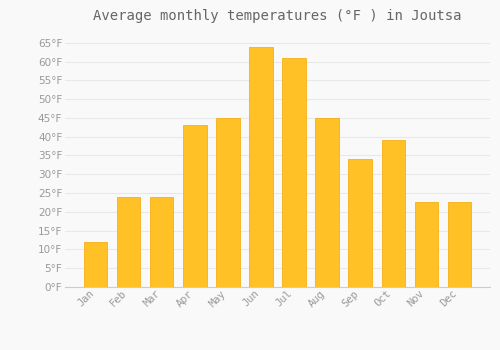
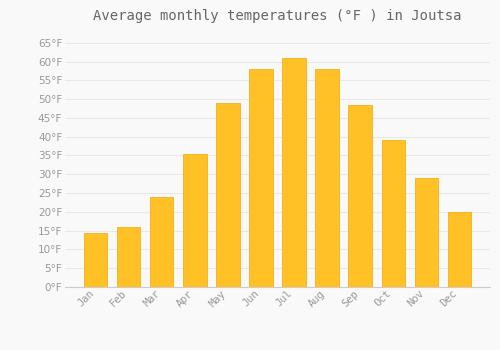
Jan: 12.0°F -> 14.5°F
Feb: 24.0°F -> 16.0°F
Apr: 43.0°F -> 35.5°F
May: 45.0°F -> 49.0°F
Jun: 64.0°F -> 58.0°F
Aug: 45.0°F -> 58.0°F
Sep: 34.0°F -> 48.5°F
Nov: 22.5°F -> 29.0°F
Dec: 22.5°F -> 20.0°F
